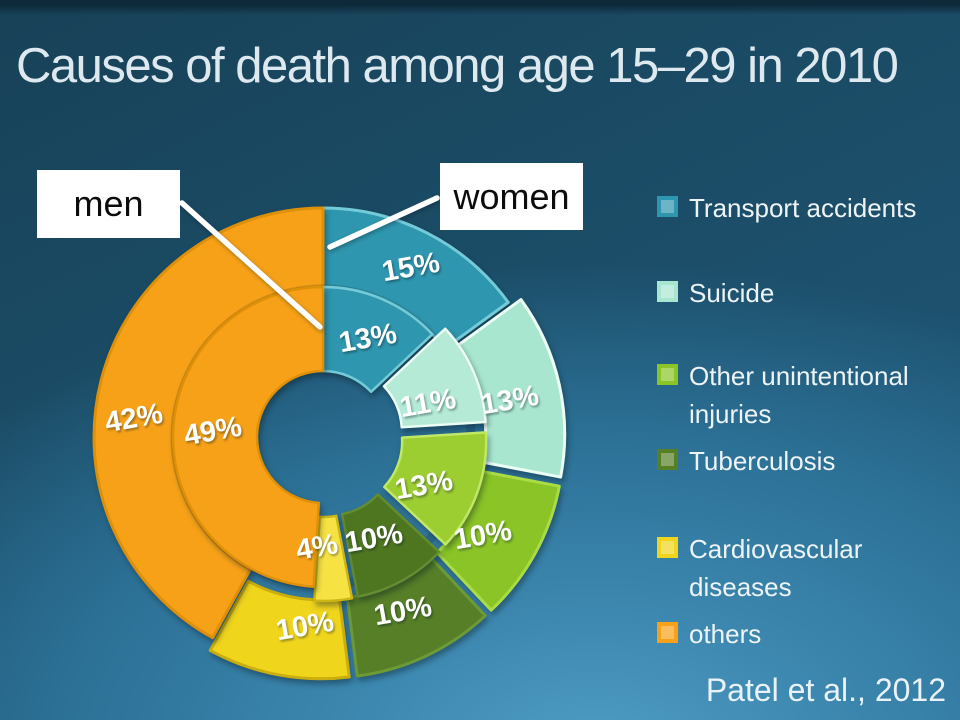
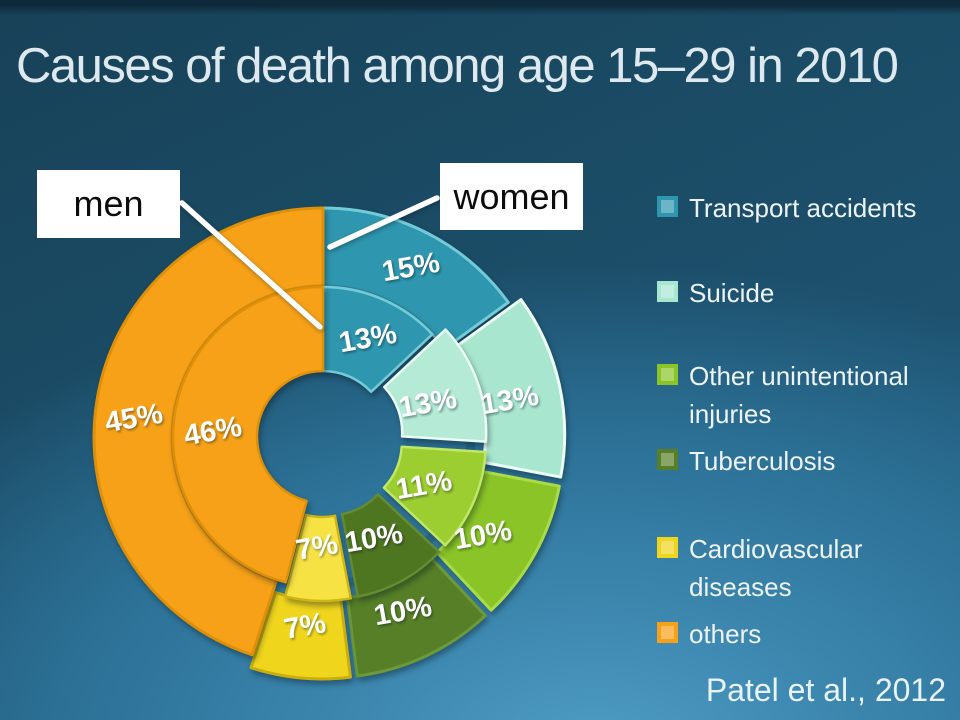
men/Suicide: 11% -> 13%
men/Other unintentional injuries: 13% -> 11%
women/Cardiovascular diseases: 10% -> 7%
men/Cardiovascular diseases: 4% -> 7%
women/others: 42% -> 45%
men/others: 49% -> 46%
